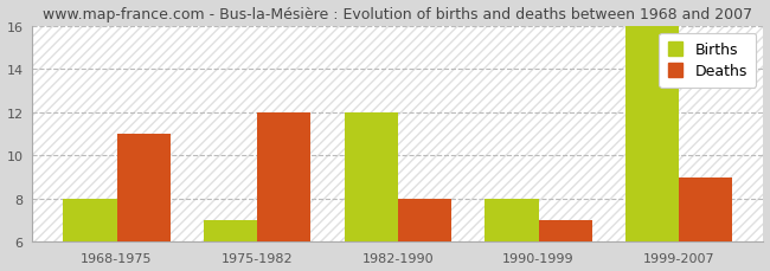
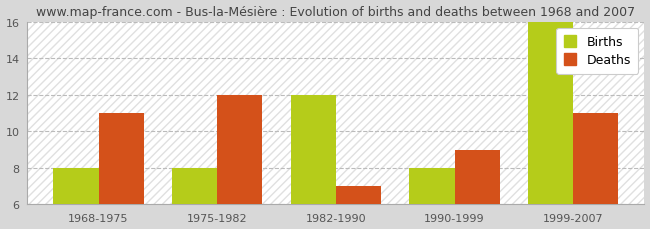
Births/1975-1982: 7 -> 8
Deaths/1982-1990: 8 -> 7
Deaths/1990-1999: 7 -> 9
Deaths/1999-2007: 9 -> 11
